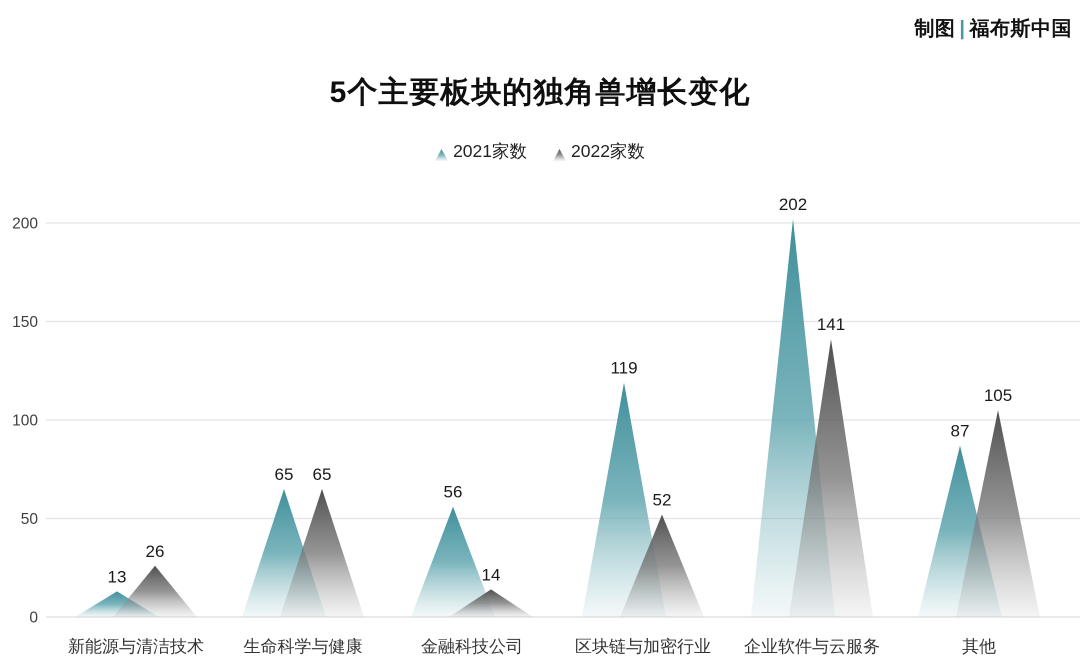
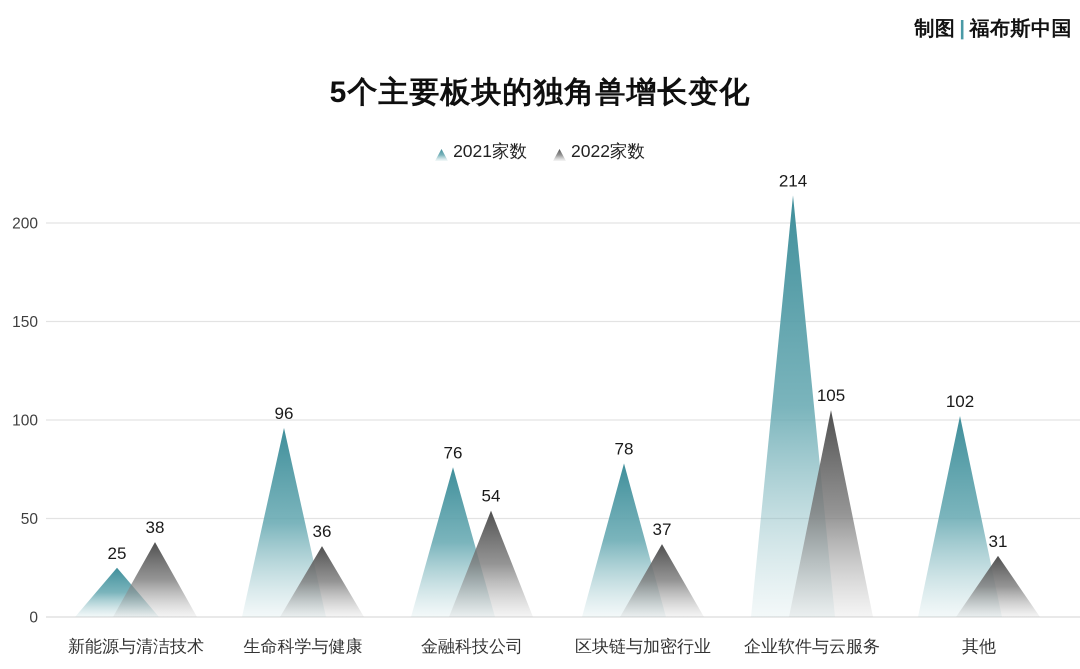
2021家数/新能源与清洁技术: 13 -> 25
2022家数/新能源与清洁技术: 26 -> 38
2021家数/生命科学与健康: 65 -> 96
2022家数/生命科学与健康: 65 -> 36
2021家数/金融科技公司: 56 -> 76
2022家数/金融科技公司: 14 -> 54
2021家数/区块链与加密行业: 119 -> 78
2022家数/区块链与加密行业: 52 -> 37
2021家数/企业软件与云服务: 202 -> 214
2022家数/企业软件与云服务: 141 -> 105
2021家数/其他: 87 -> 102
2022家数/其他: 105 -> 31
